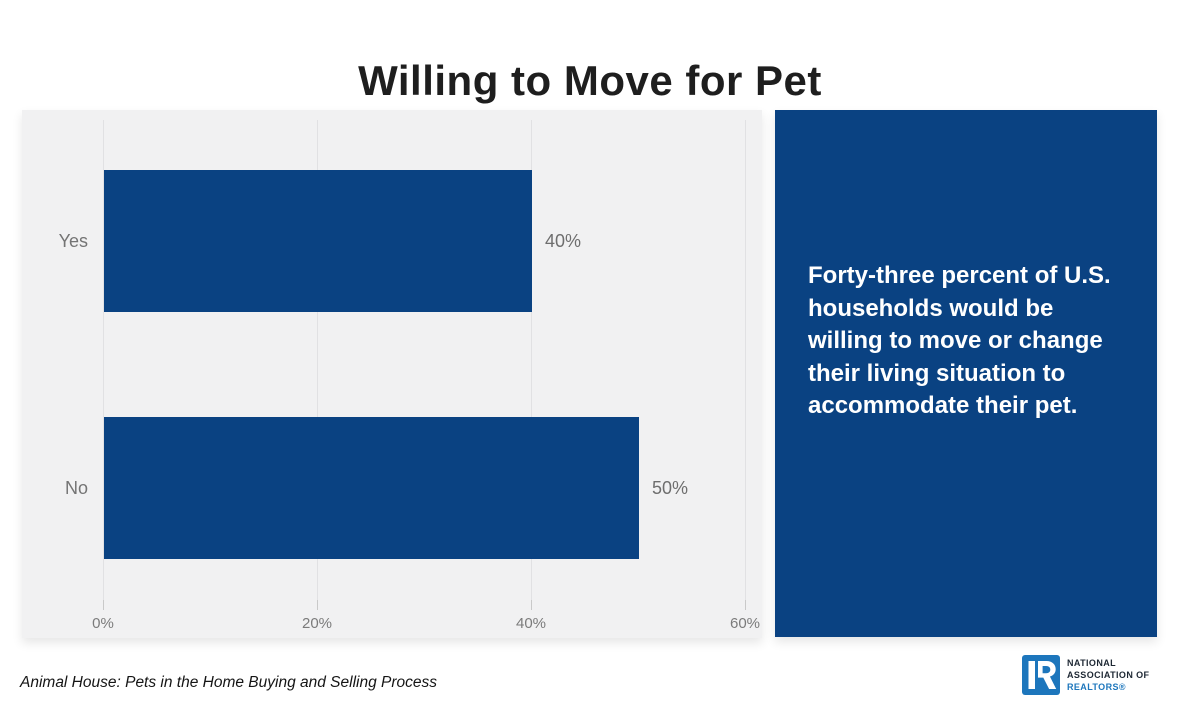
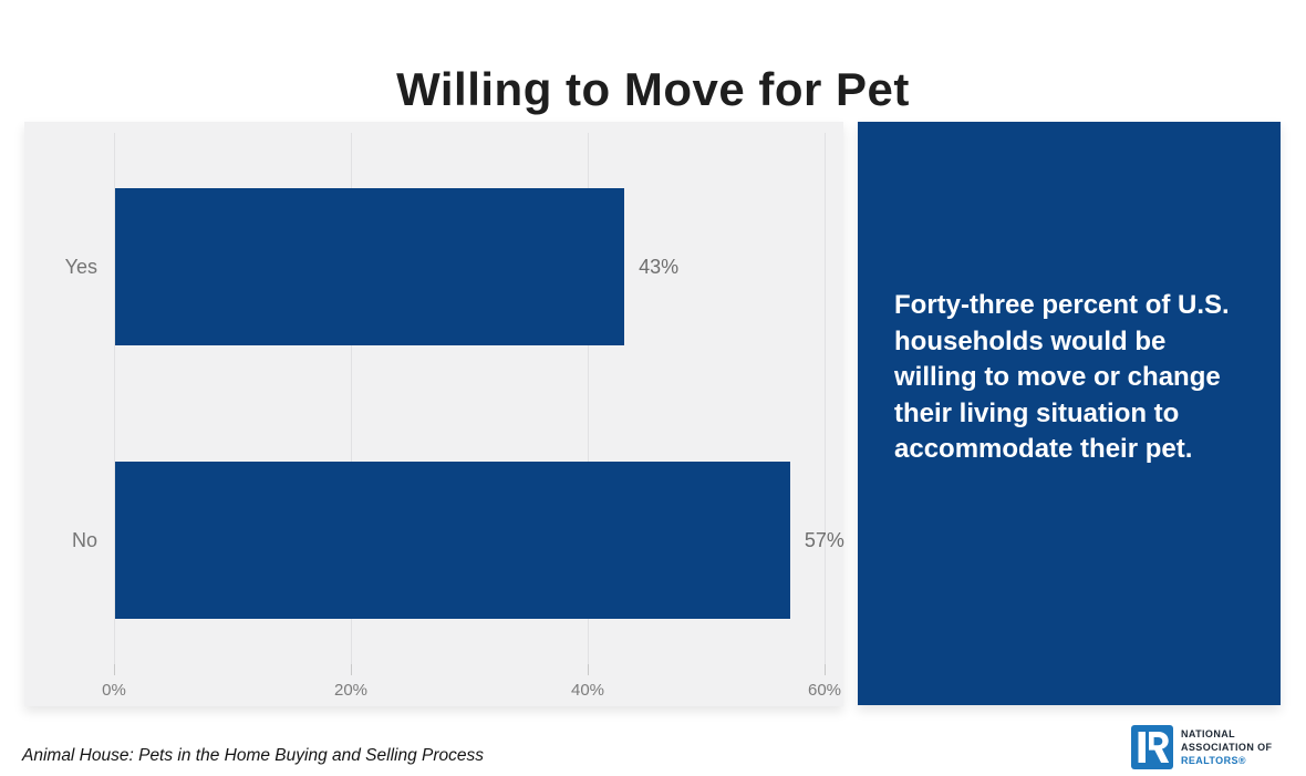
Yes: 40% -> 43%
No: 50% -> 57%
